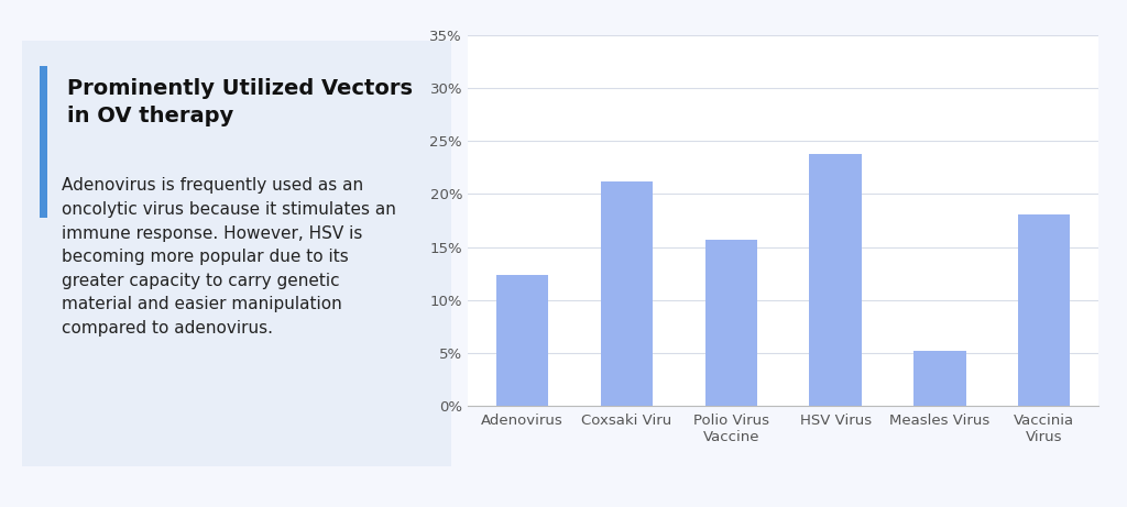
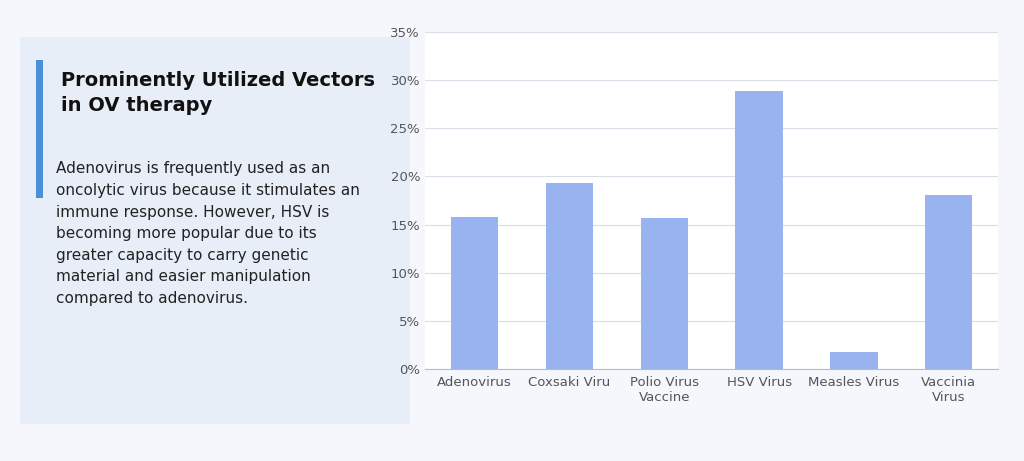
Adenovirus: 12.4% -> 15.8%
Coxsaki Viru: 21.2% -> 19.3%
HSV Virus: 23.8% -> 28.9%
Measles Virus: 5.2% -> 1.7%
